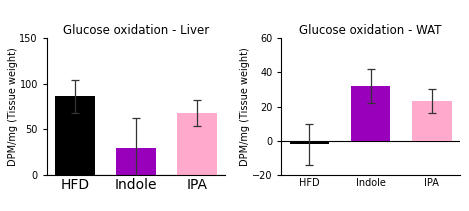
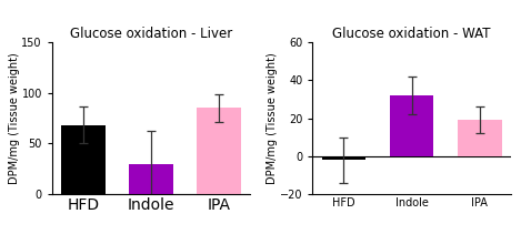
Glucose oxidation - Liver/HFD: 86 -> 68
Glucose oxidation - Liver/IPA: 68 -> 85
Glucose oxidation - WAT/IPA: 23 -> 19
